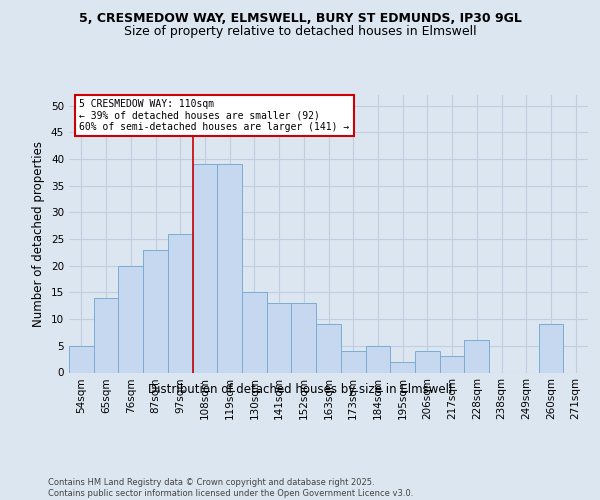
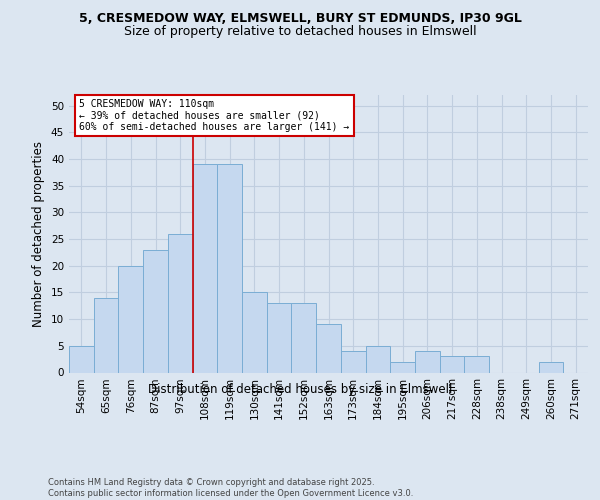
228sqm: 6 -> 3
260sqm: 9 -> 2
